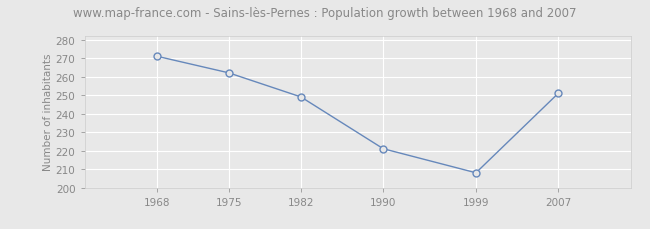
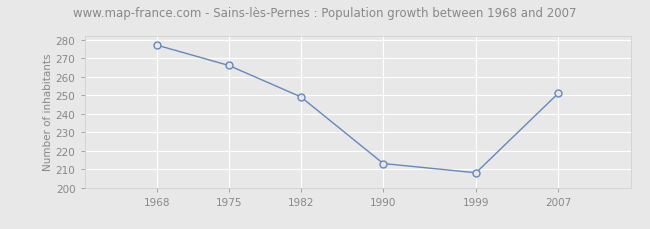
1968: 271 -> 277
1975: 262 -> 266
1990: 221 -> 213
